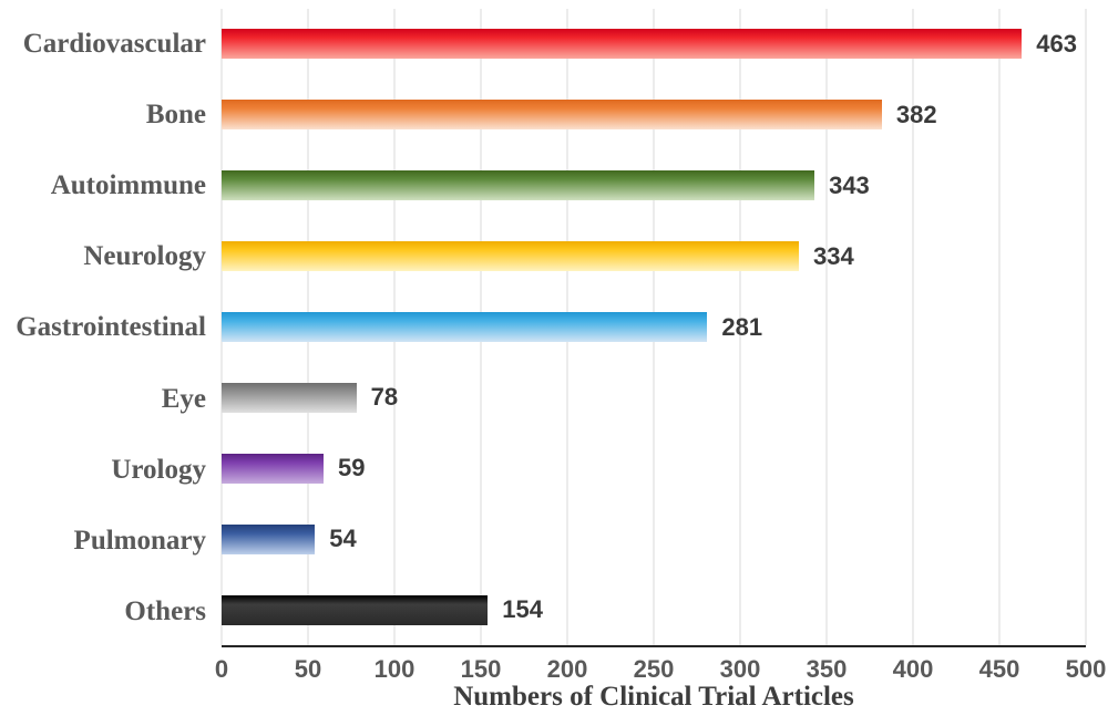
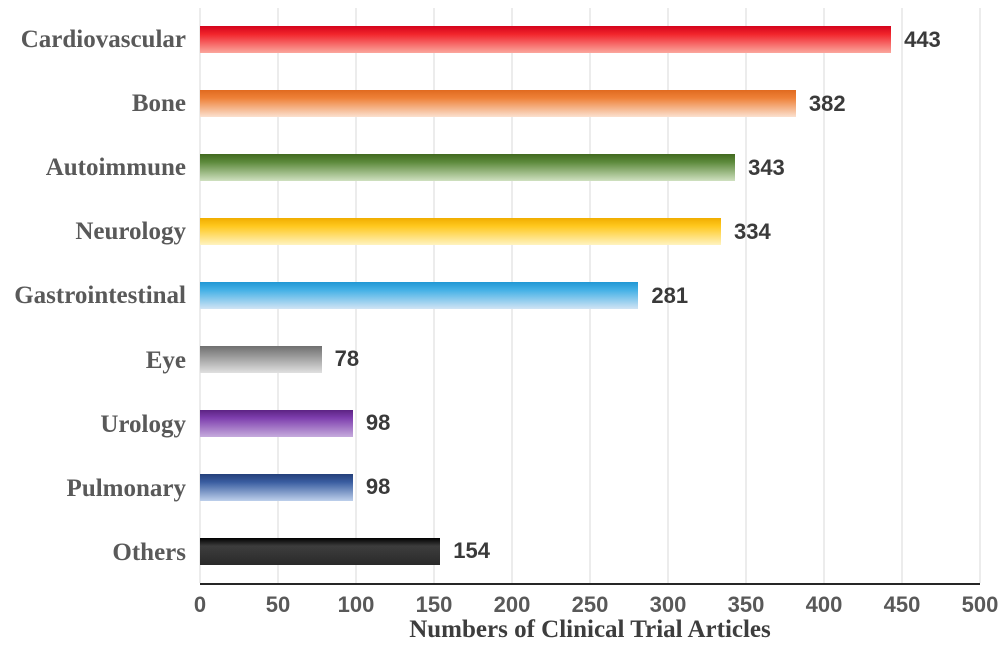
Cardiovascular: 463 -> 443
Urology: 59 -> 98
Pulmonary: 54 -> 98
